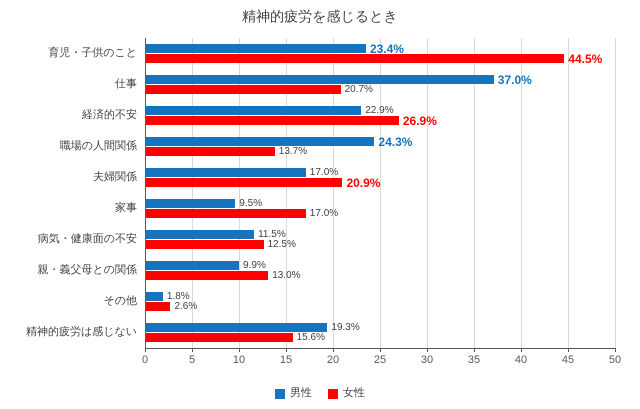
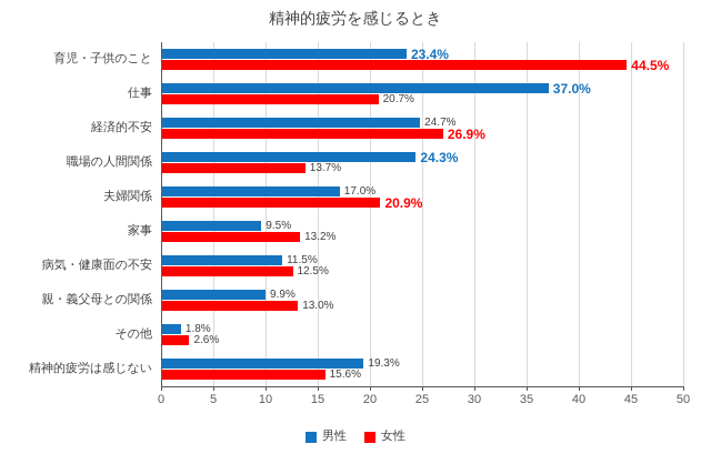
男性/経済的不安: 22.9% -> 24.7%
女性/家事: 17.0% -> 13.2%
